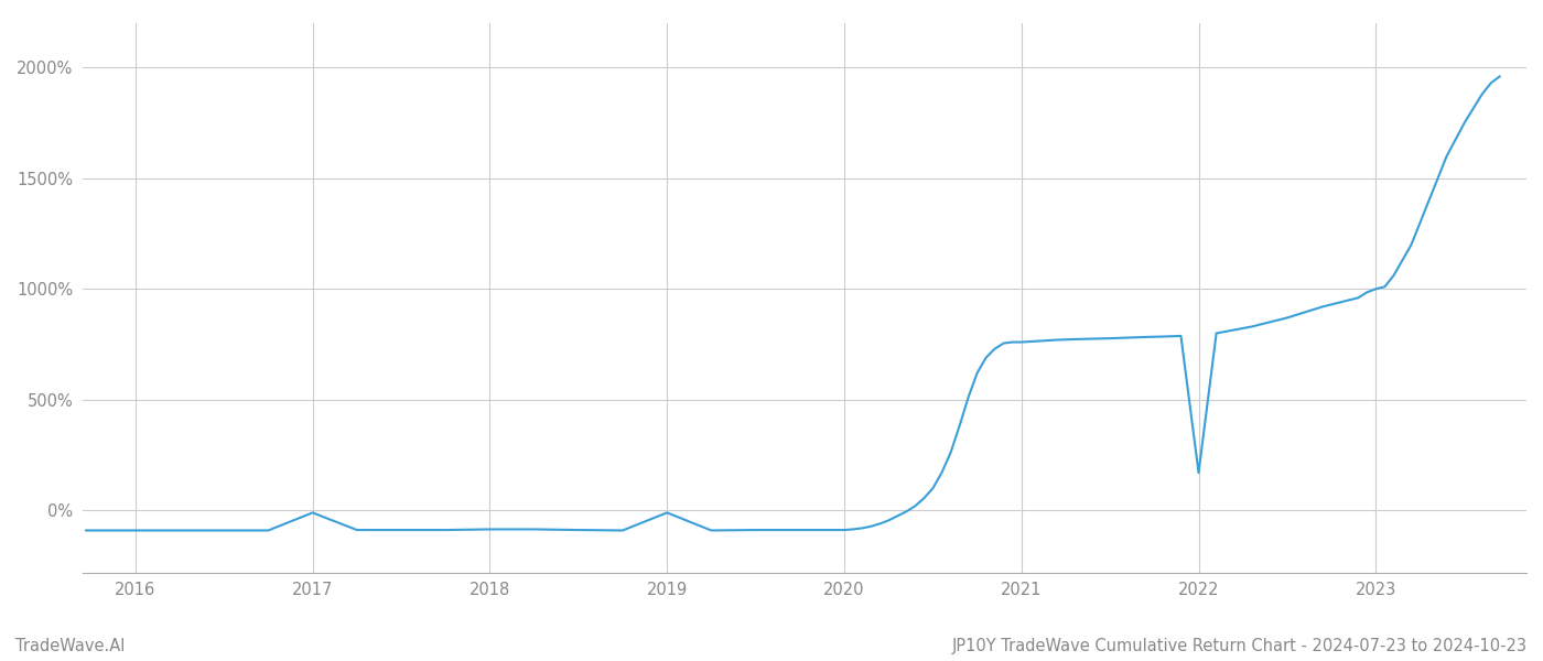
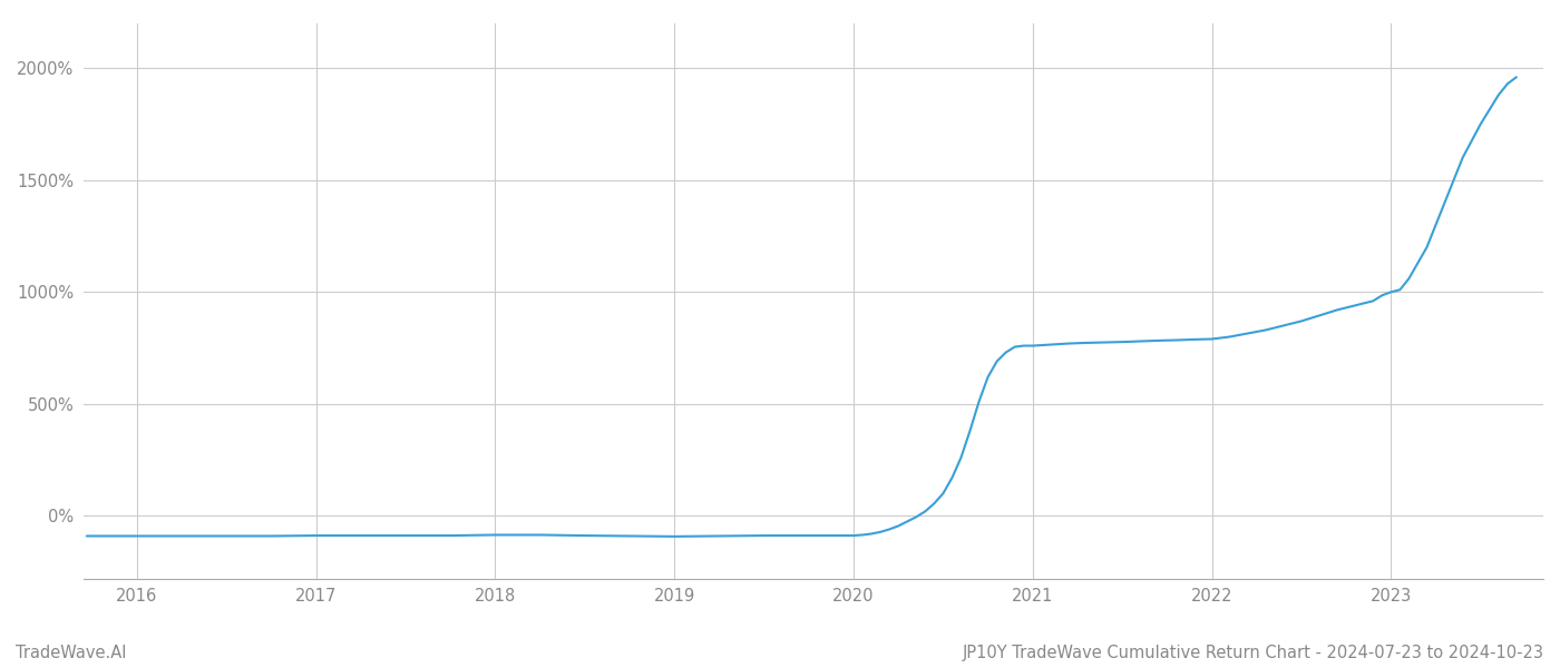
2017: -10% -> -88%
2019: -10% -> -92%
2022: 170% -> 790%
